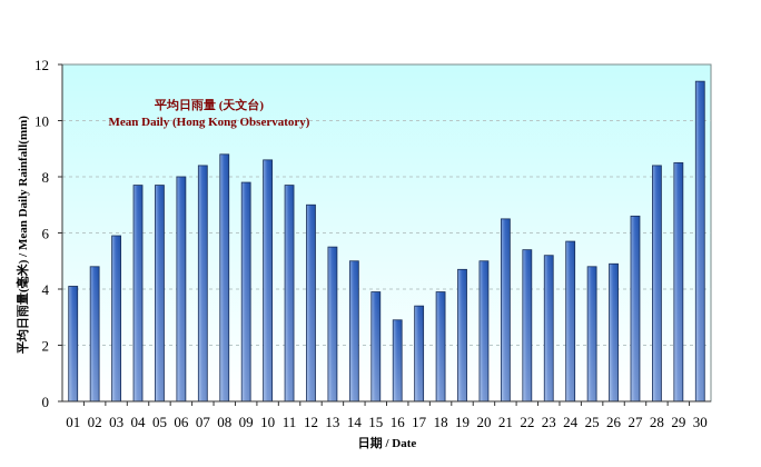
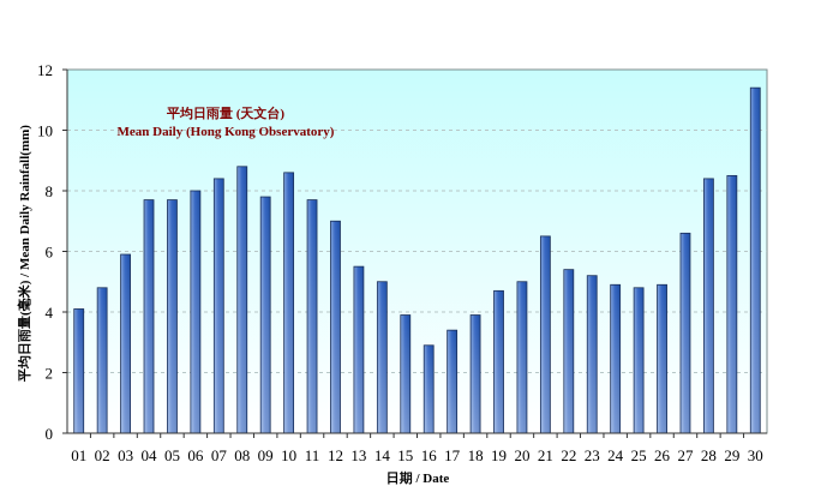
24: 5.7 -> 4.9
